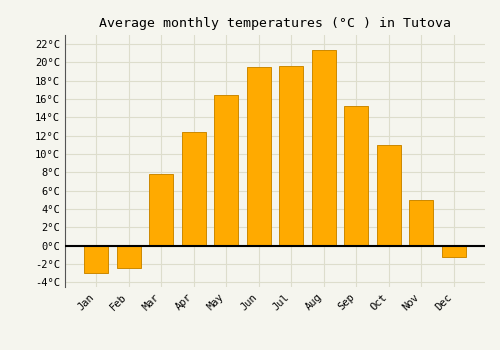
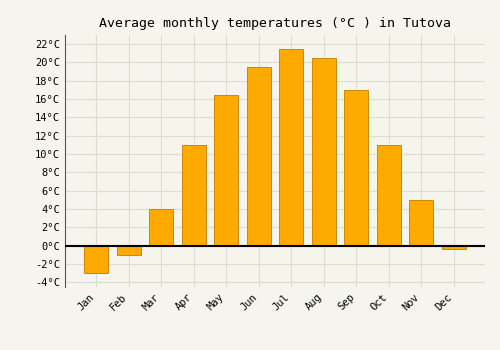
Feb: -2.4°C -> -1.0°C
Mar: 7.8°C -> 4.0°C
Apr: 12.4°C -> 11.0°C
Jul: 19.6°C -> 21.5°C
Aug: 21.4°C -> 20.5°C
Sep: 15.2°C -> 17.0°C
Dec: -1.2°C -> -0.3°C
